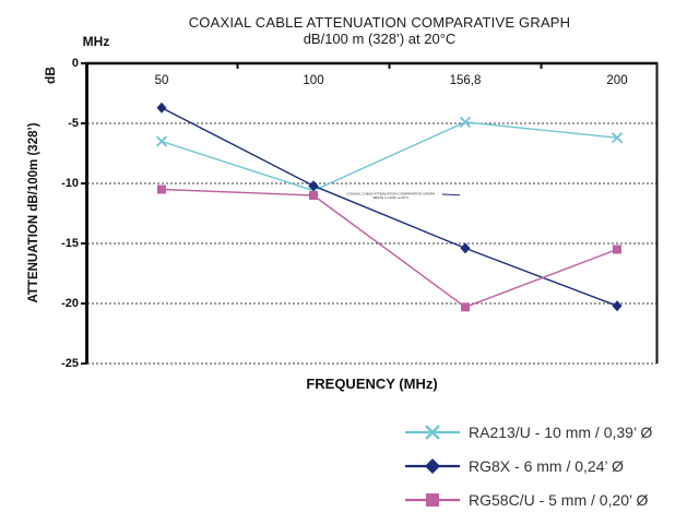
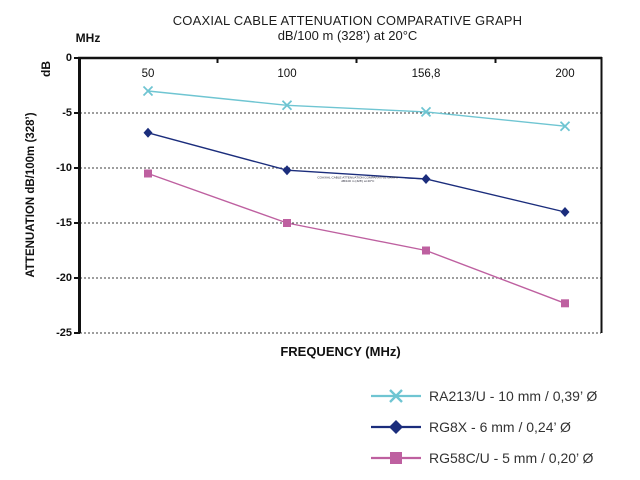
RA213/U - 10 mm / 0,39’ Ø/50: -6.5 -> -3.0
RG8X - 6 mm / 0,24’ Ø/50: -3.7 -> -6.8
RA213/U - 10 mm / 0,39’ Ø/100: -10.6 -> -4.3
RG58C/U - 5 mm / 0,20’ Ø/100: -11.0 -> -15.0
RG8X - 6 mm / 0,24’ Ø/156,8: -15.4 -> -11.0
RG58C/U - 5 mm / 0,20’ Ø/156,8: -20.3 -> -17.5
RG8X - 6 mm / 0,24’ Ø/200: -20.2 -> -14.0
RG58C/U - 5 mm / 0,20’ Ø/200: -15.5 -> -22.3
